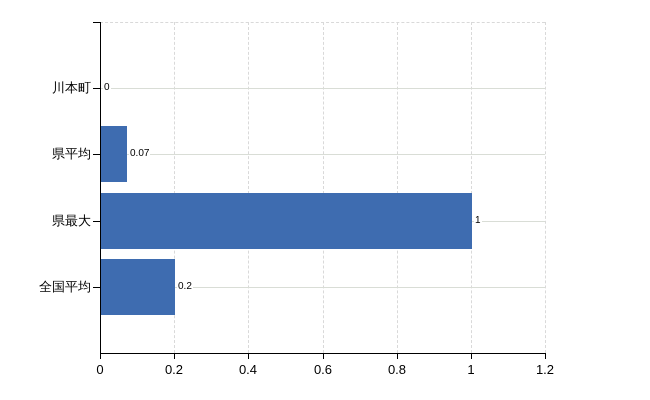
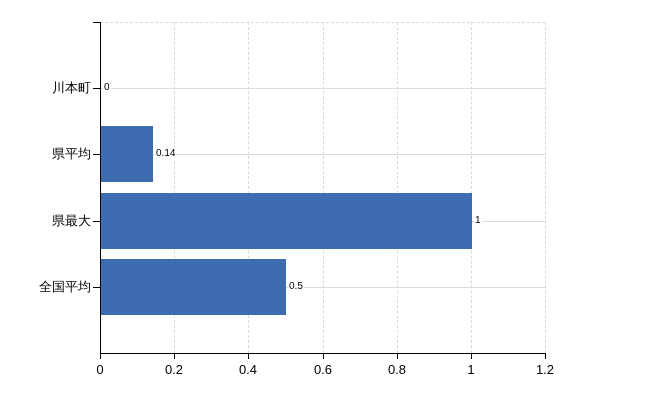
県平均: 0.07 -> 0.14
全国平均: 0.2 -> 0.5
